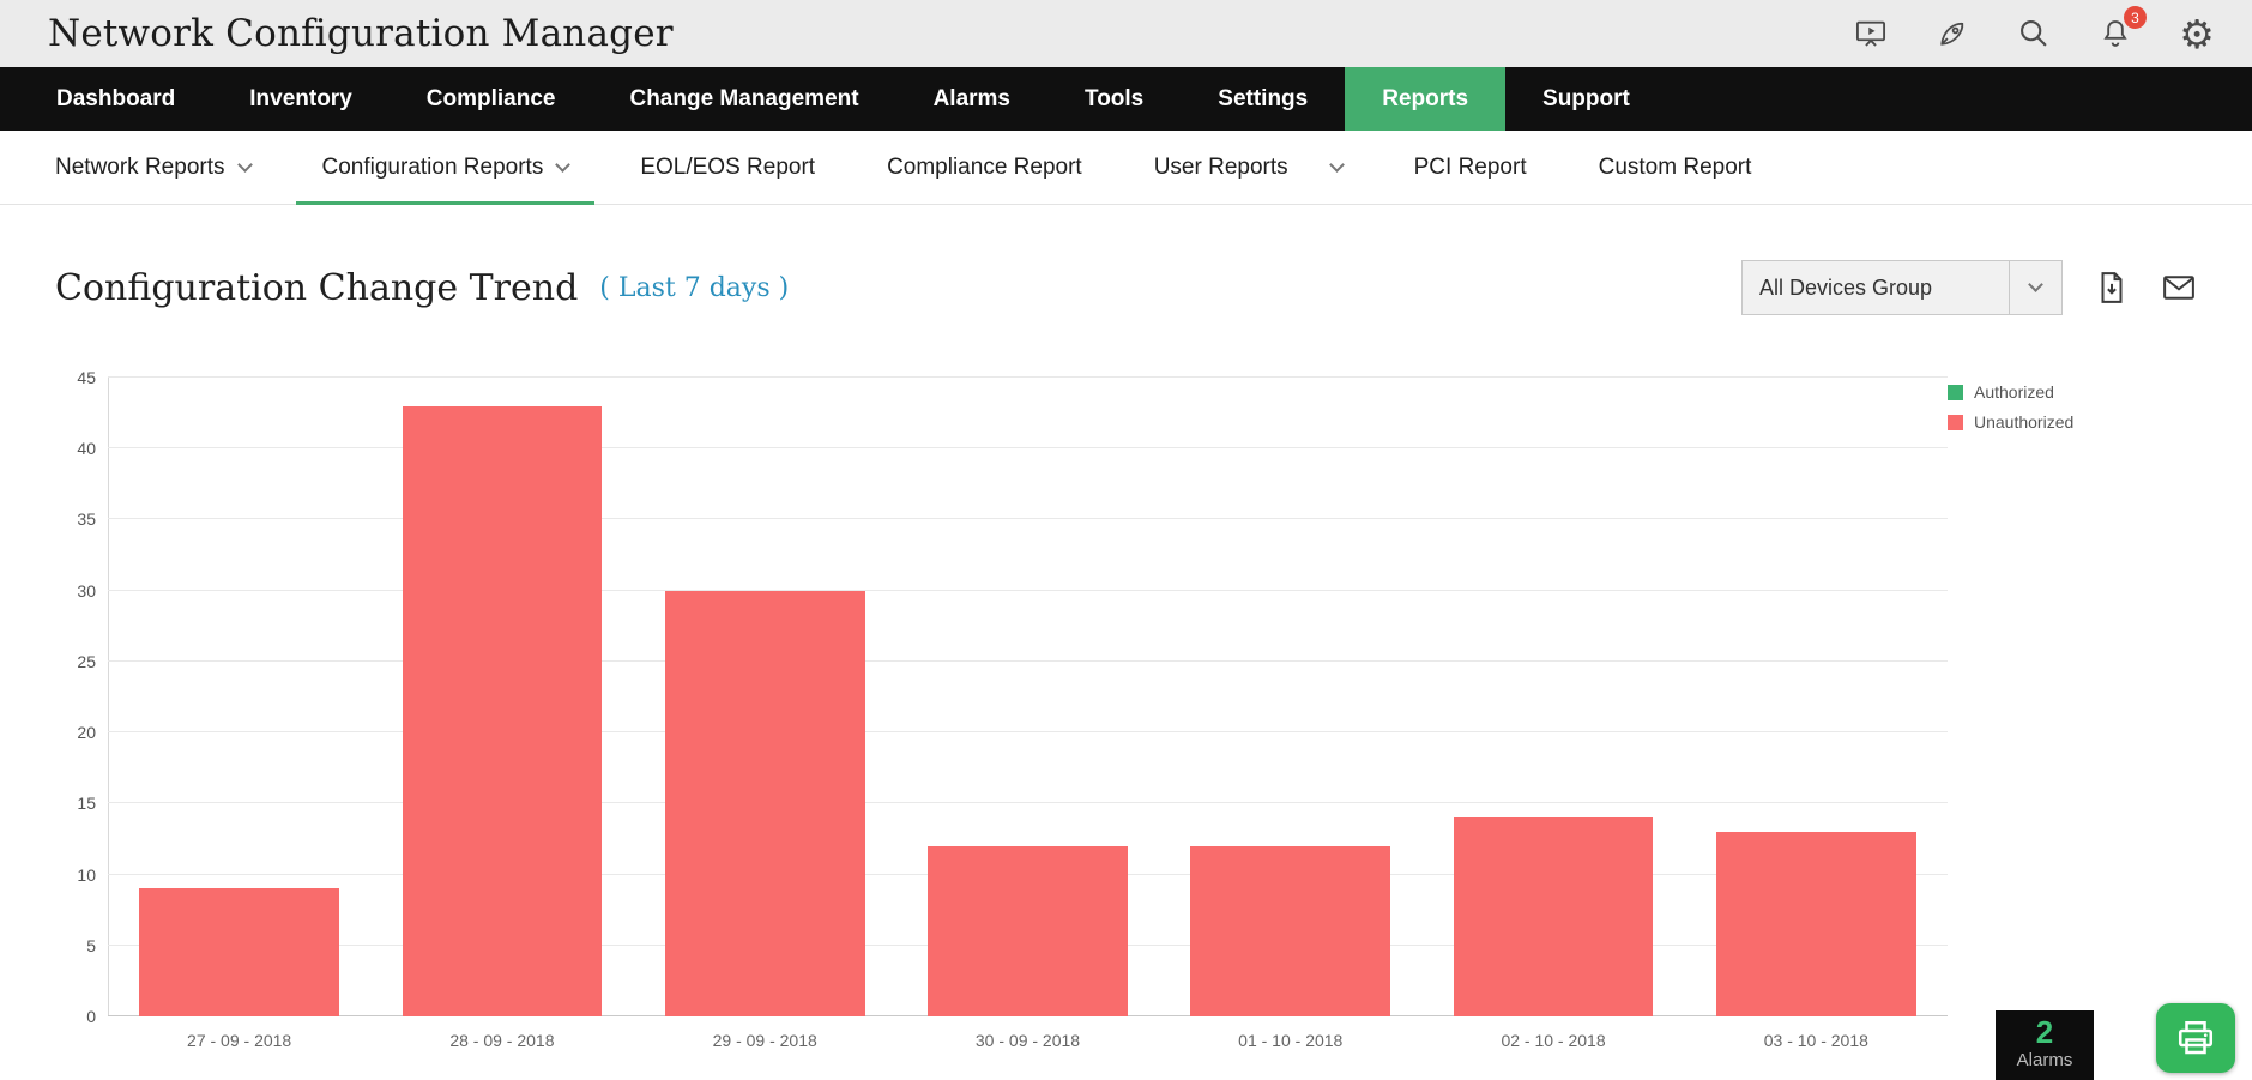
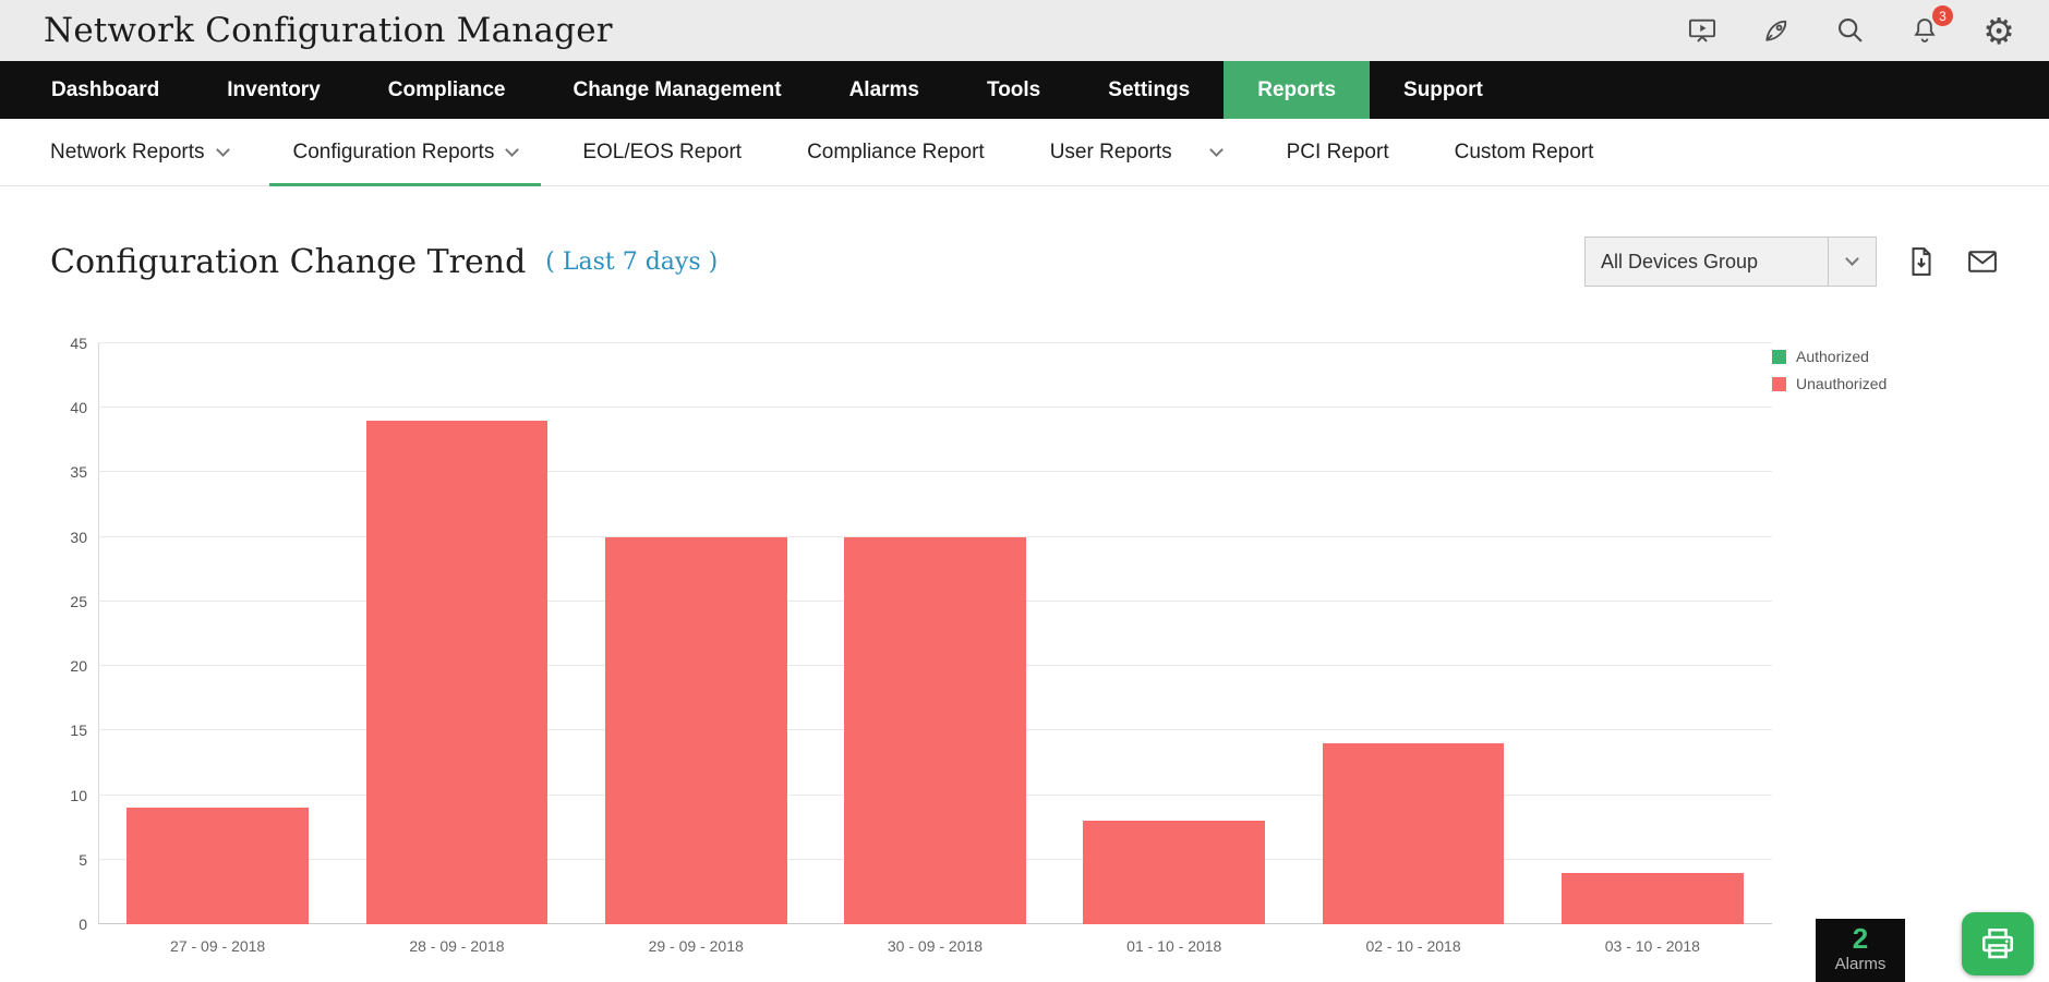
Unauthorized/28 - 09 - 2018: 43 -> 39
Unauthorized/30 - 09 - 2018: 12 -> 30
Unauthorized/01 - 10 - 2018: 12 -> 8
Unauthorized/03 - 10 - 2018: 13 -> 4
